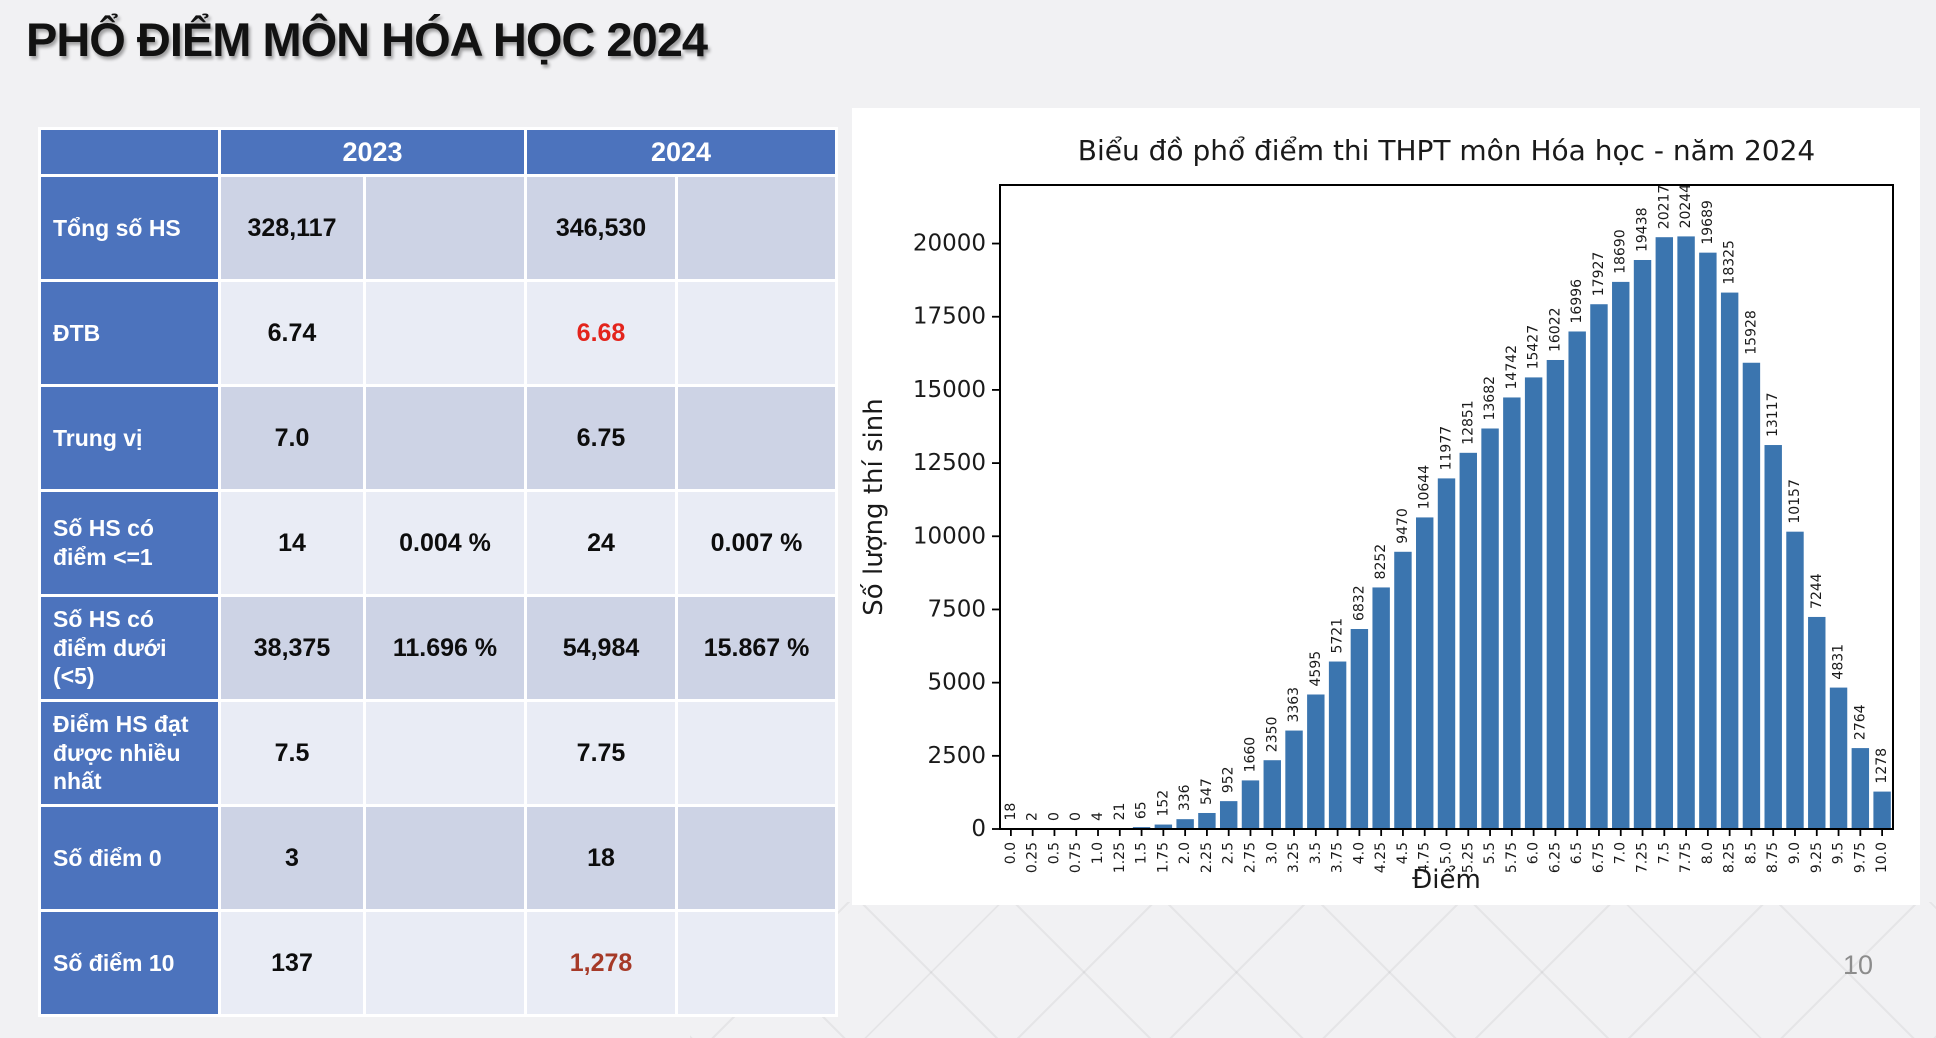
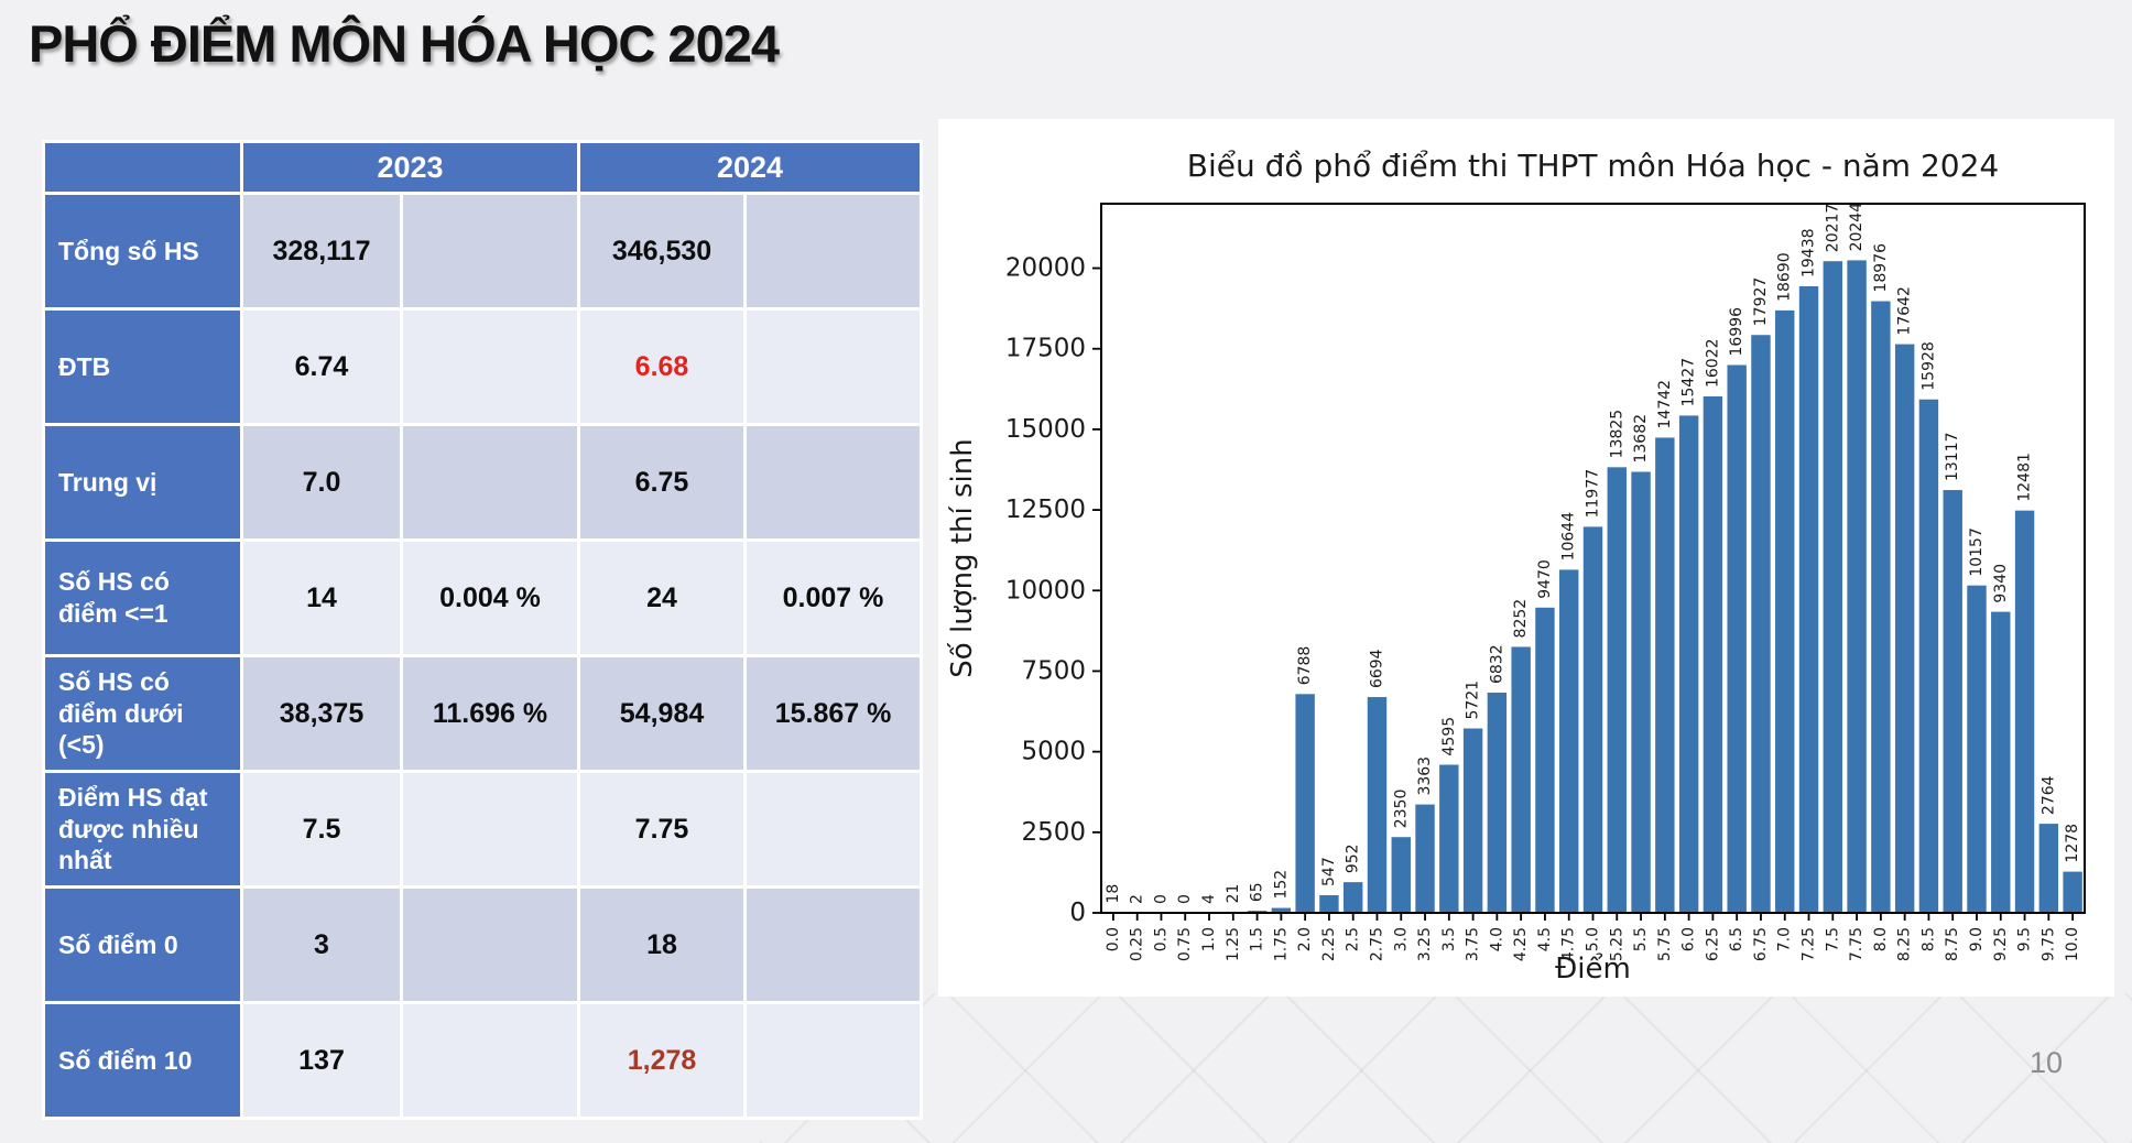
2.0: 336 -> 6788
2.75: 1660 -> 6694
5.25: 12851 -> 13825
8.0: 19689 -> 18976
8.25: 18325 -> 17642
9.25: 7244 -> 9340
9.5: 4831 -> 12481
